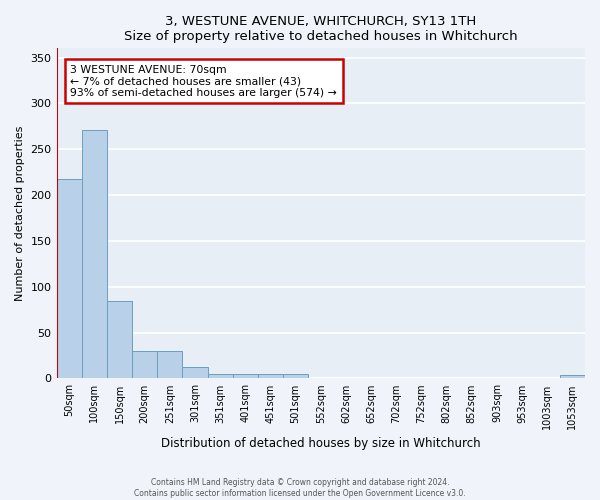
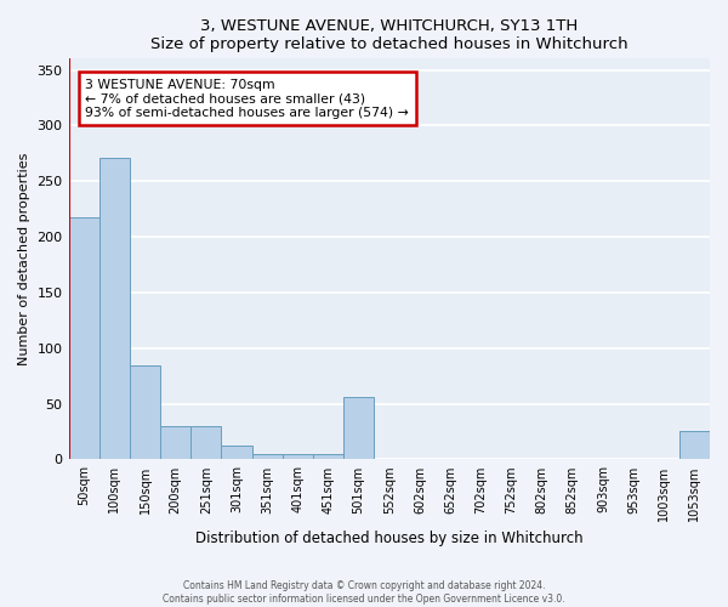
501sqm: 5 -> 56
1053sqm: 4 -> 26
